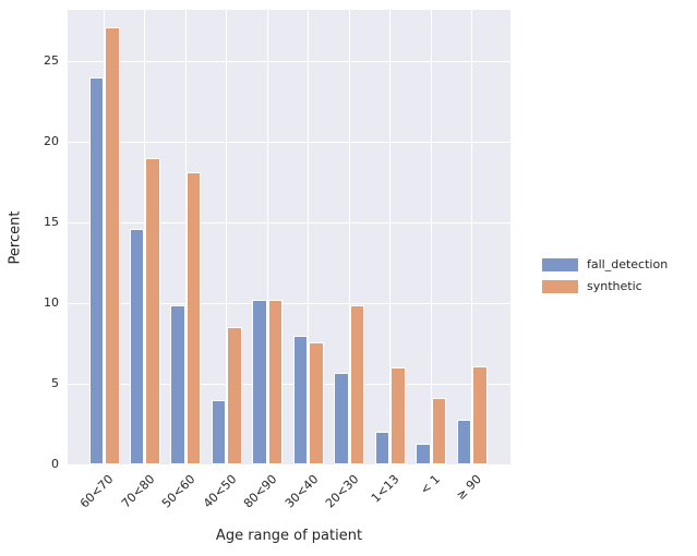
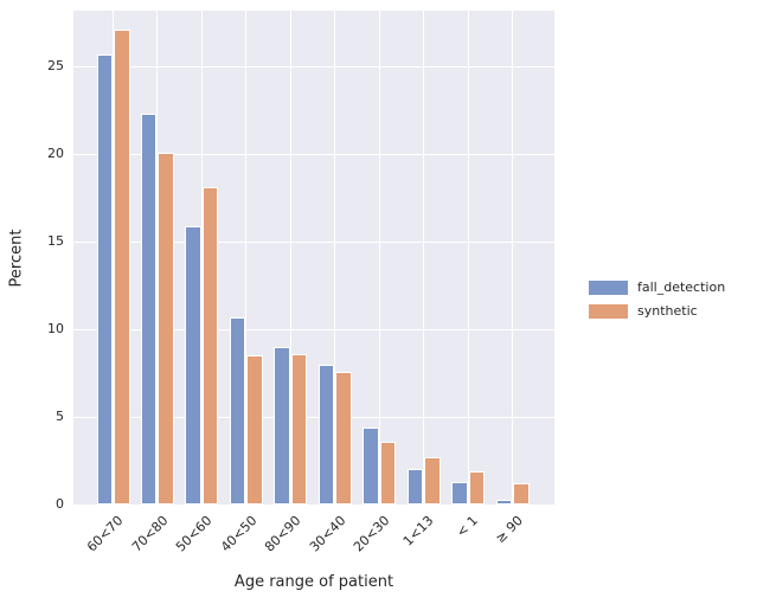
fall_detection/60<70: 24.0 -> 25.7
fall_detection/70<80: 14.6 -> 22.3
synthetic/70<80: 19.0 -> 20.1
fall_detection/50<60: 9.9 -> 15.9
fall_detection/40<50: 4.0 -> 10.7
fall_detection/80<90: 10.2 -> 9.0
synthetic/80<90: 10.2 -> 8.6
fall_detection/20<30: 5.7 -> 4.4
synthetic/20<30: 9.9 -> 3.6
synthetic/1<13: 6.0 -> 2.7
synthetic/< 1: 4.1 -> 1.9
fall_detection/≥ 90: 2.8 -> 0.3
synthetic/≥ 90: 6.1 -> 1.2
